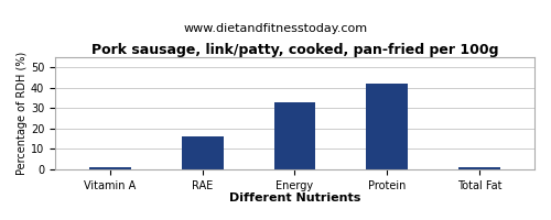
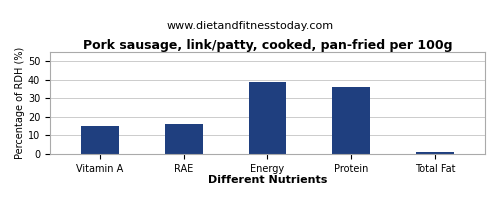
Vitamin A: 1 -> 15
Energy: 33 -> 39
Protein: 42 -> 36
